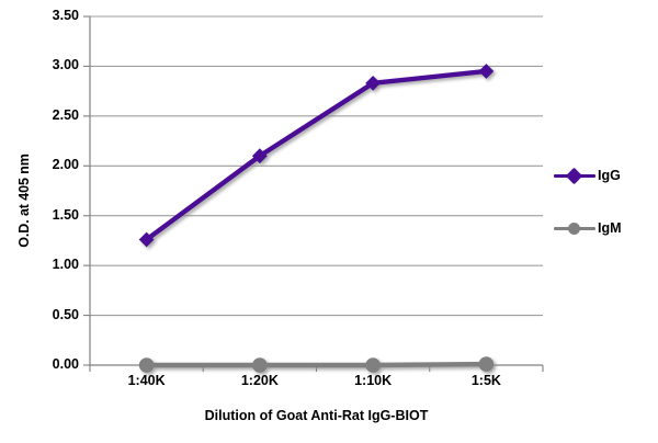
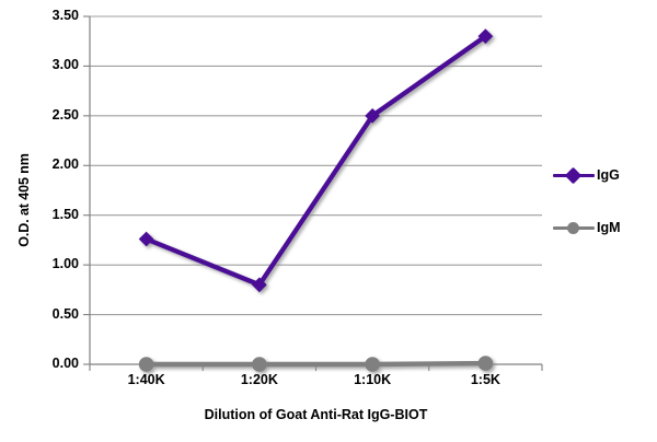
IgG/1:20K: 2.1 -> 0.8
IgG/1:10K: 2.8 -> 2.5
IgG/1:5K: 3.0 -> 3.3
